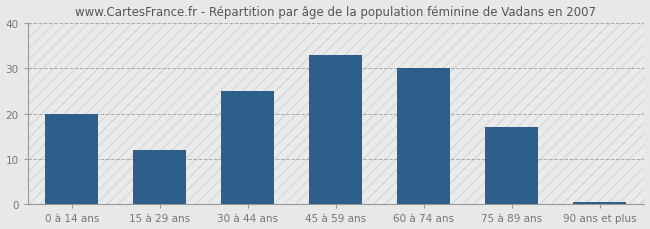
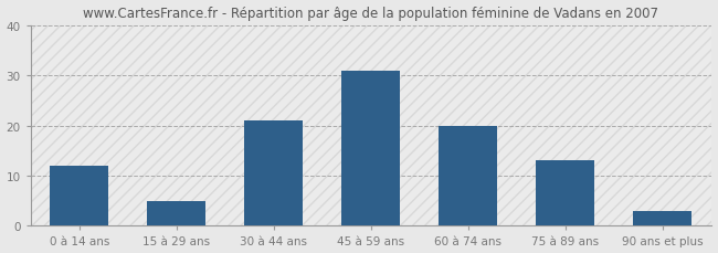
0 à 14 ans: 20.0 -> 12.0
15 à 29 ans: 12.0 -> 5.0
30 à 44 ans: 25.0 -> 21.0
45 à 59 ans: 33.0 -> 31.0
60 à 74 ans: 30.0 -> 20.0
75 à 89 ans: 17.0 -> 13.0
90 ans et plus: 0.5 -> 3.0
